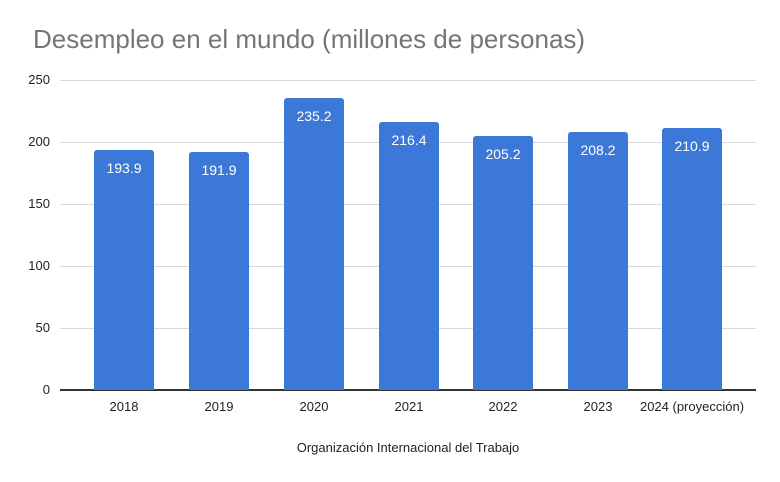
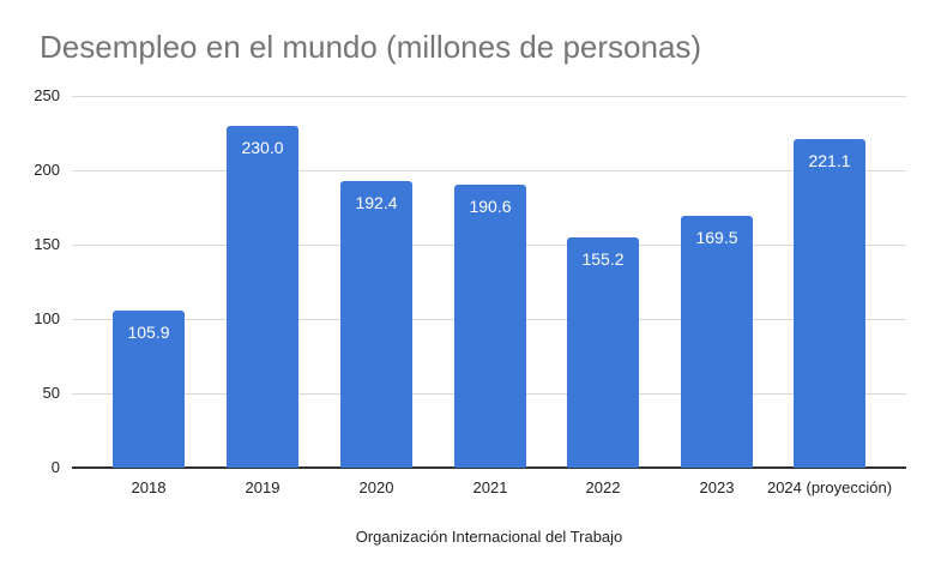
2018: 193.9 -> 105.9
2019: 191.9 -> 230.0
2020: 235.2 -> 192.4
2021: 216.4 -> 190.6
2022: 205.2 -> 155.2
2023: 208.2 -> 169.5
2024 (proyección): 210.9 -> 221.1
